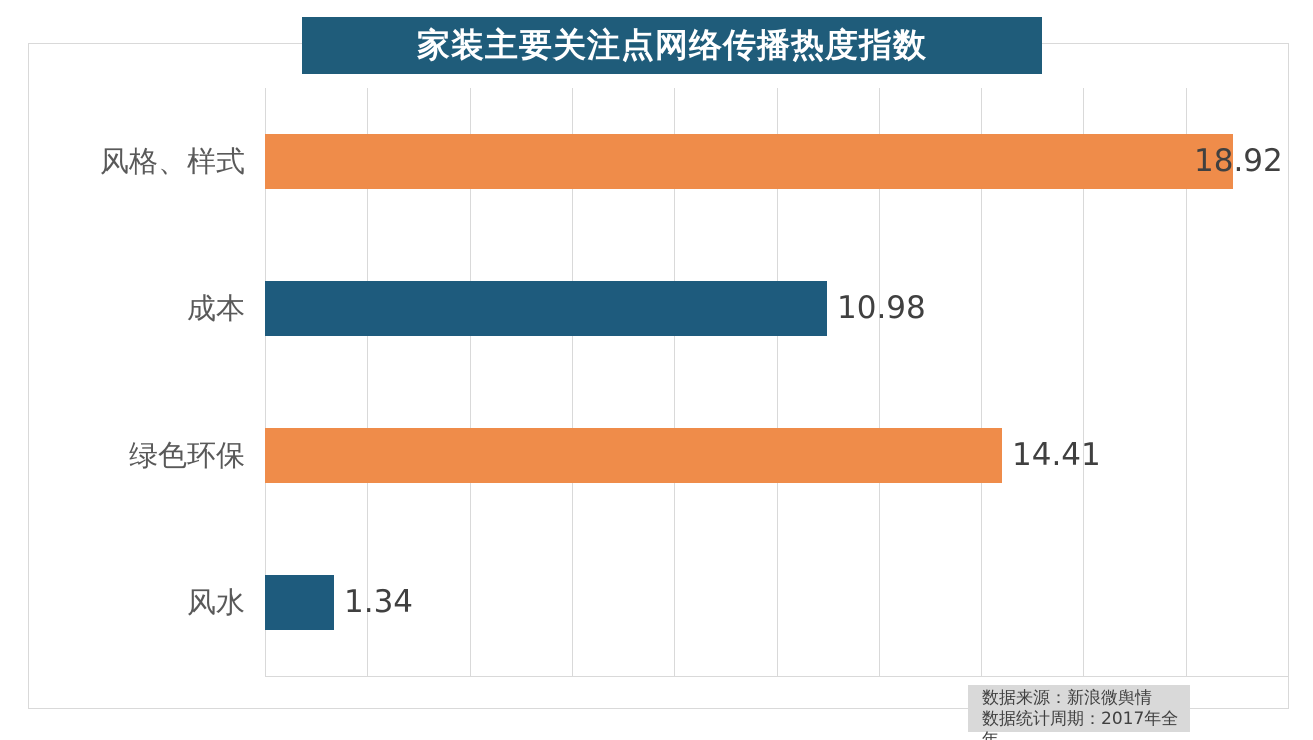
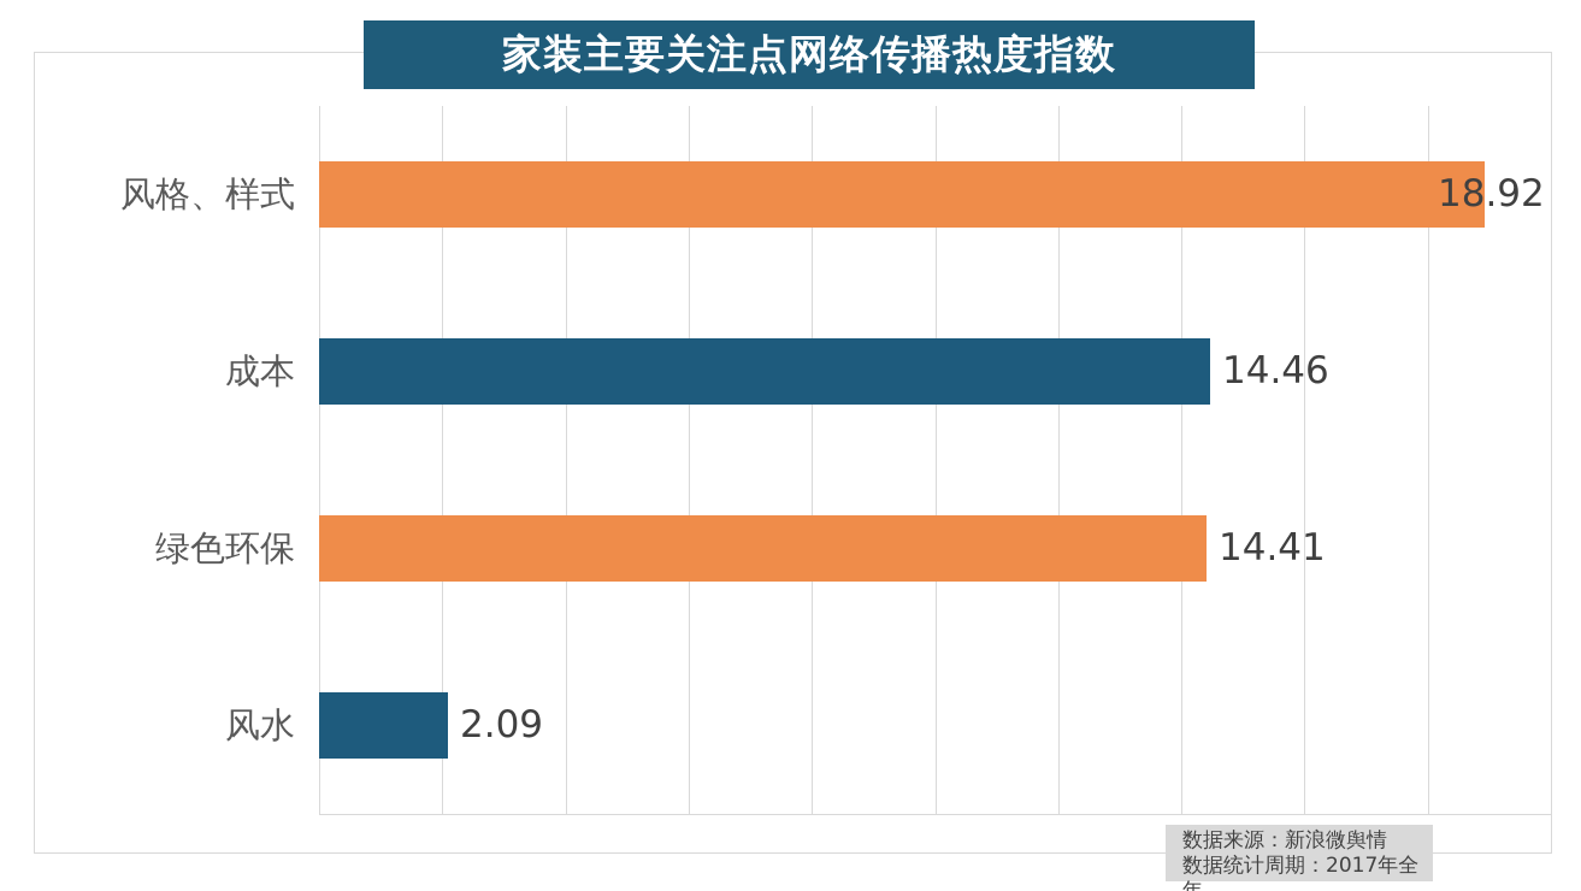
成本: 10.98 -> 14.46
风水: 1.34 -> 2.09
